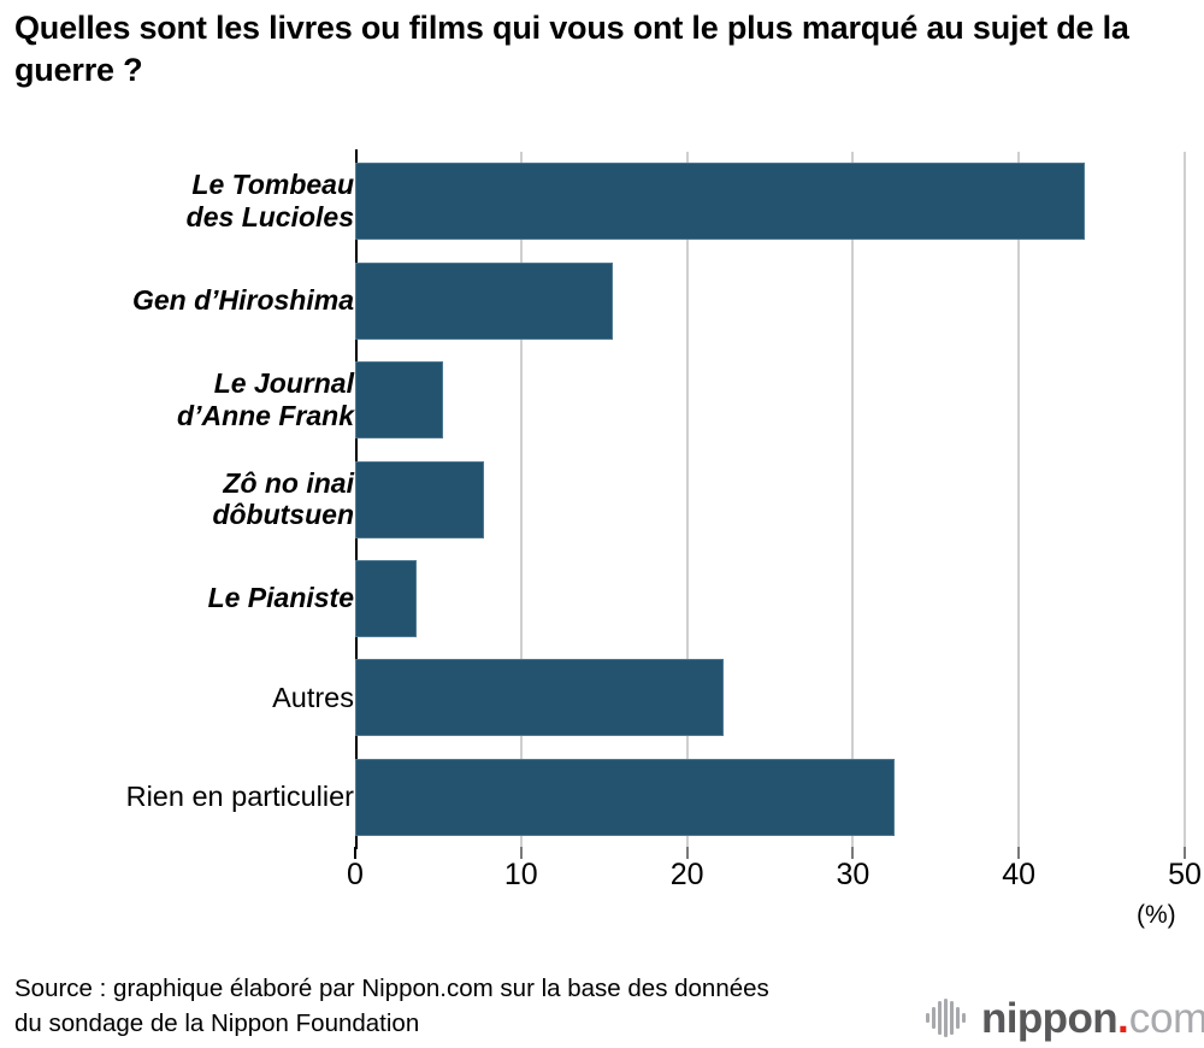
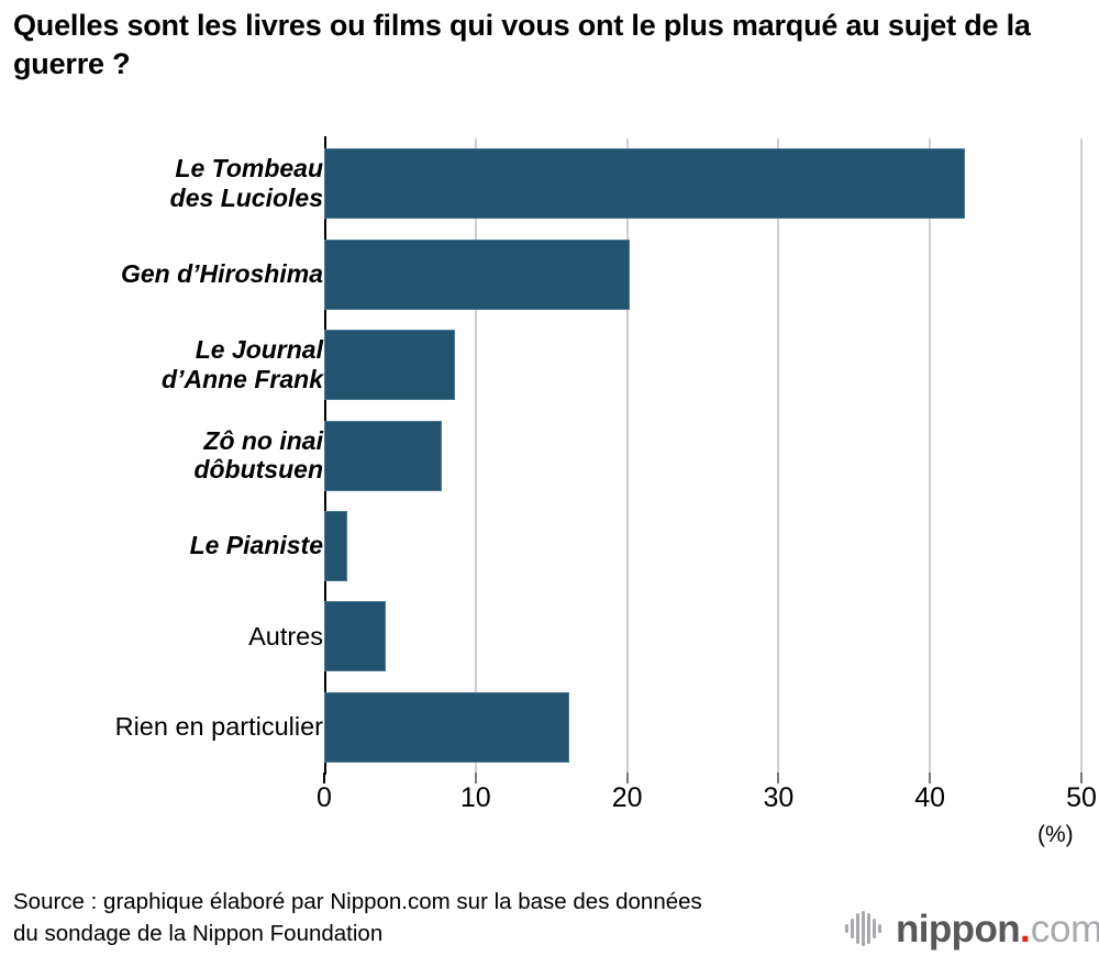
Le Tombeau des Lucioles: 44.0 -> 42.3
Gen d’Hiroshima: 15.5 -> 20.2
Le Journal d’Anne Frank: 5.3 -> 8.6
Le Pianiste: 3.7 -> 1.5
Autres: 22.2 -> 4.1
Rien en particulier: 32.5 -> 16.2
